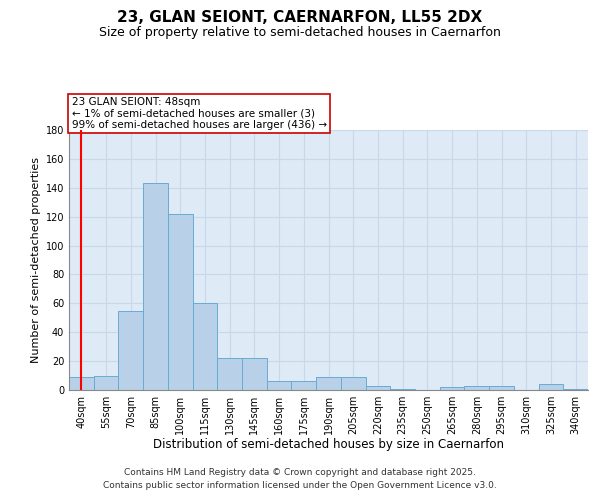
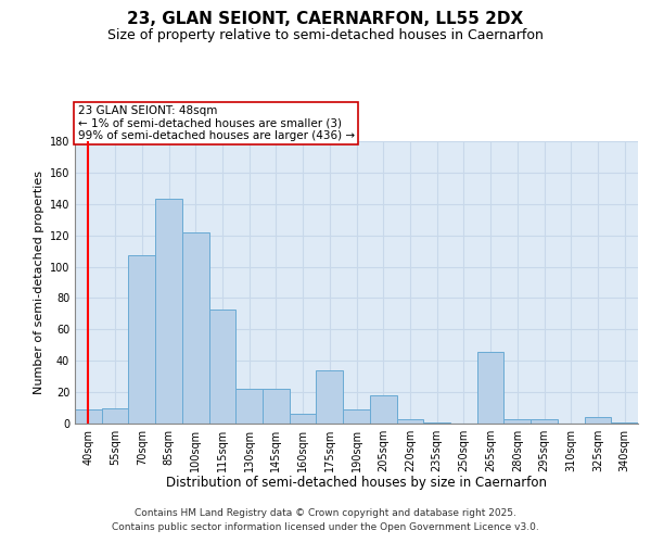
70sqm: 55 -> 107
115sqm: 60 -> 73
175sqm: 6 -> 34
205sqm: 9 -> 18
265sqm: 2 -> 46
